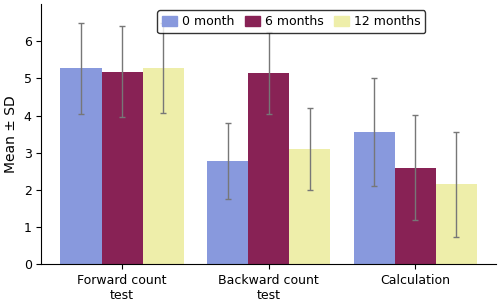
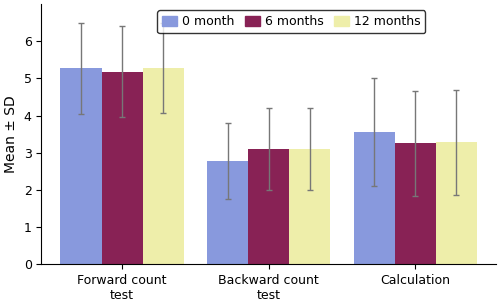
6 months/Backward count test: 5.15 -> 3.10
6 months/Calculation: 2.60 -> 3.25
12 months/Calculation: 2.15 -> 3.28
